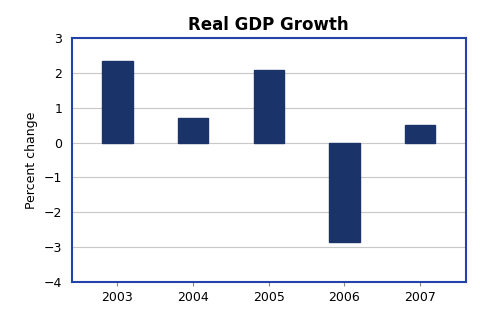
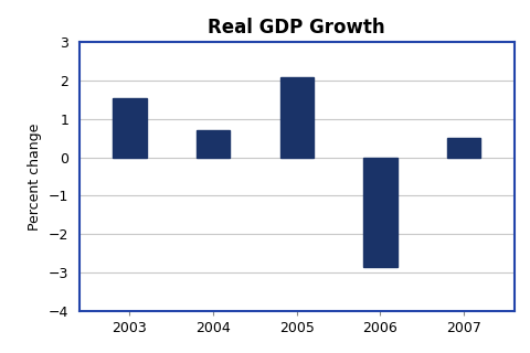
2003: 2.35 -> 1.55
